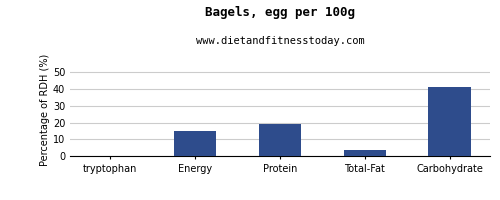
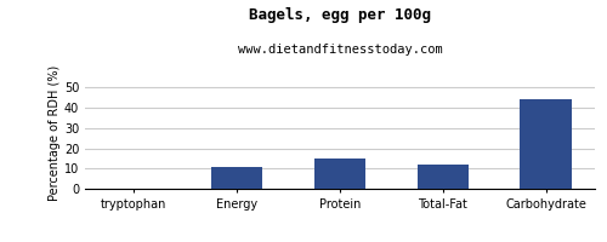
Energy: 15 -> 11
Protein: 19 -> 15
Total-Fat: 4 -> 12
Carbohydrate: 41 -> 44
